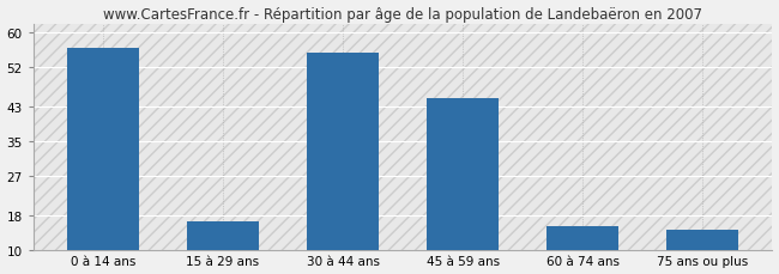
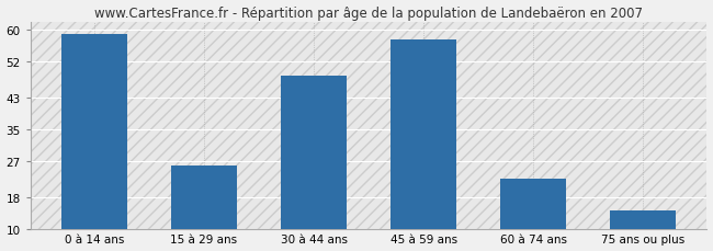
0 à 14 ans: 56.5 -> 59.0
15 à 29 ans: 16.5 -> 26.0
30 à 44 ans: 55.5 -> 48.5
45 à 59 ans: 45.0 -> 57.5
60 à 74 ans: 15.5 -> 22.5
